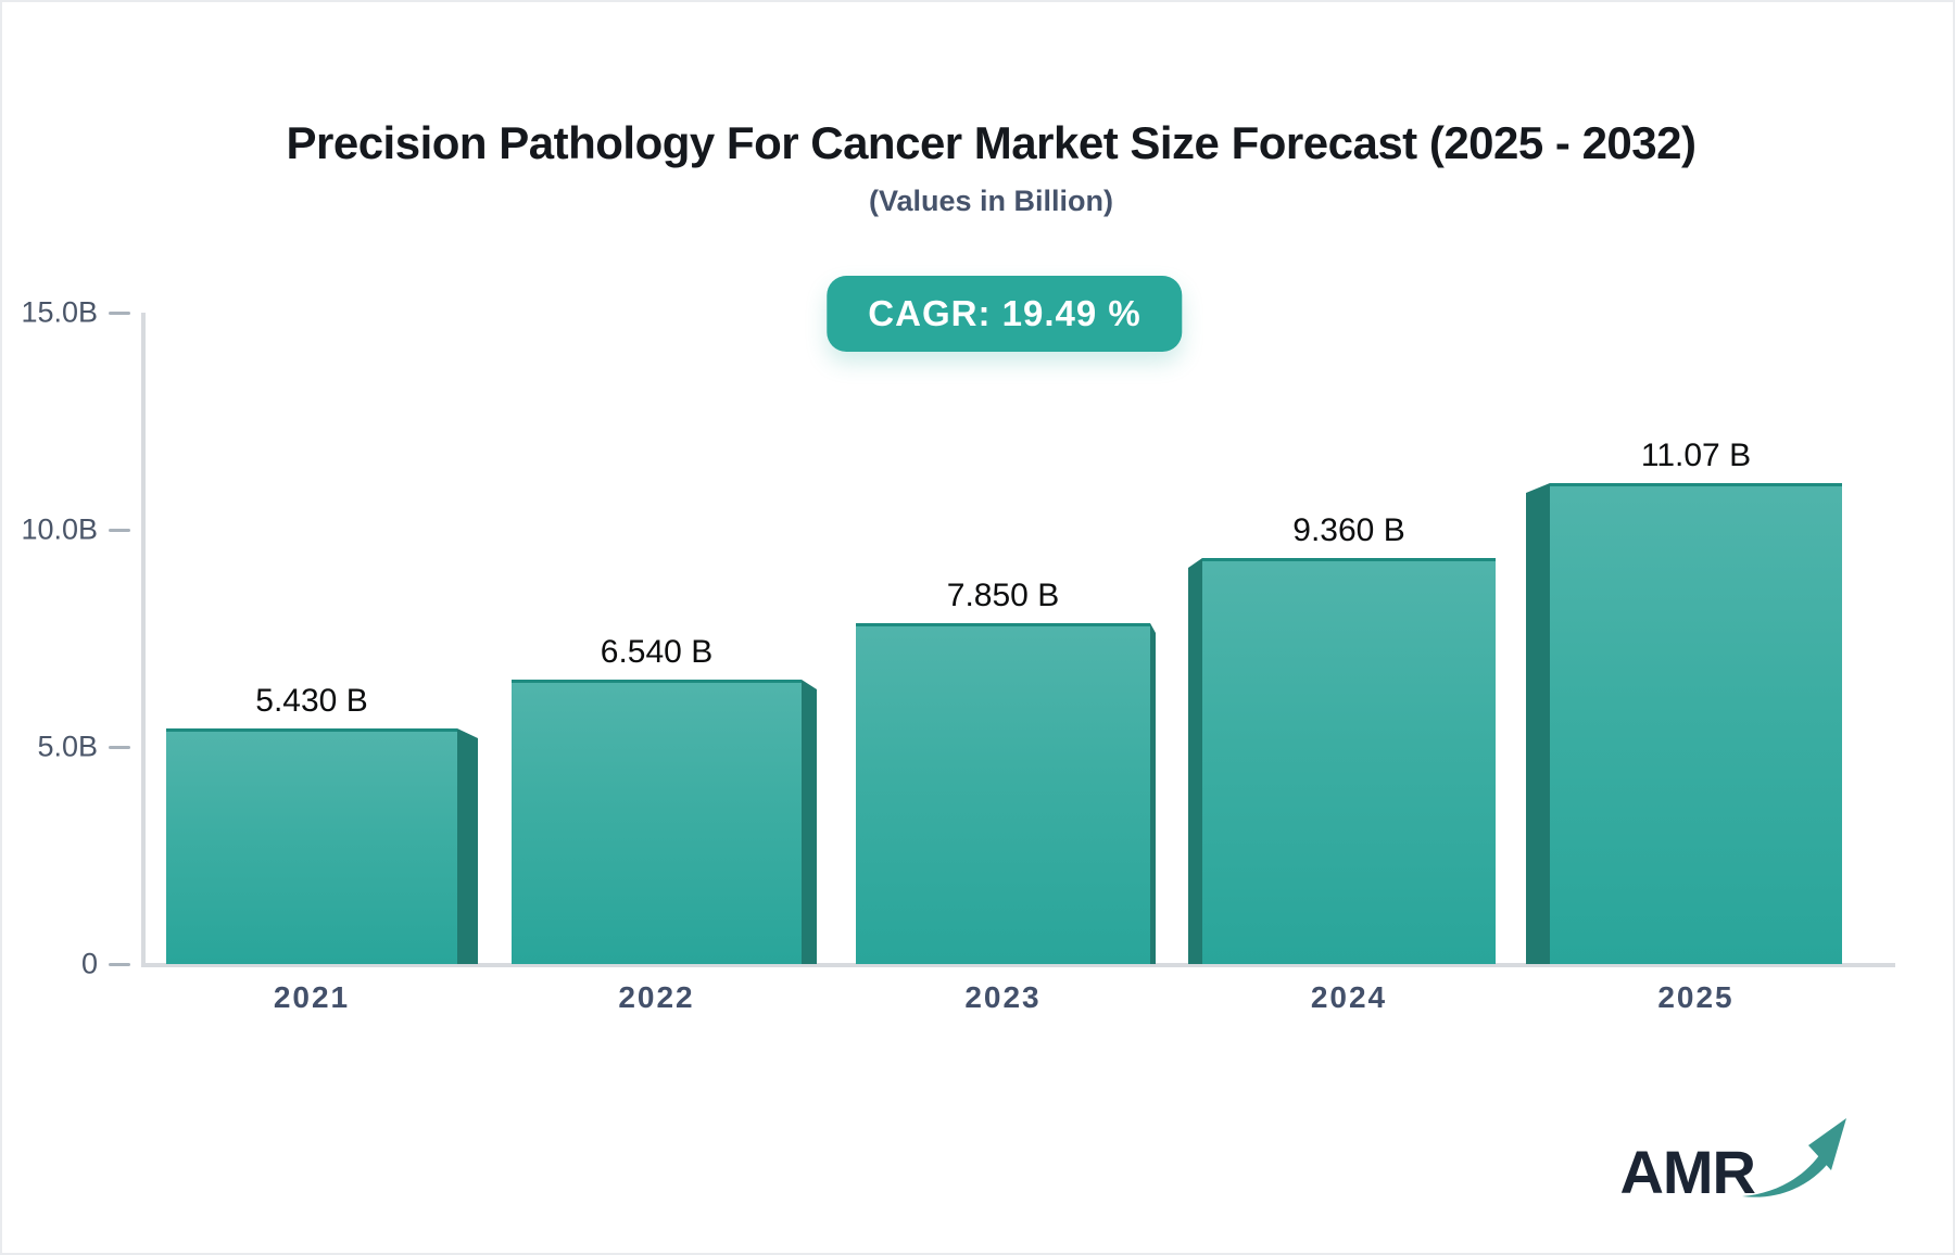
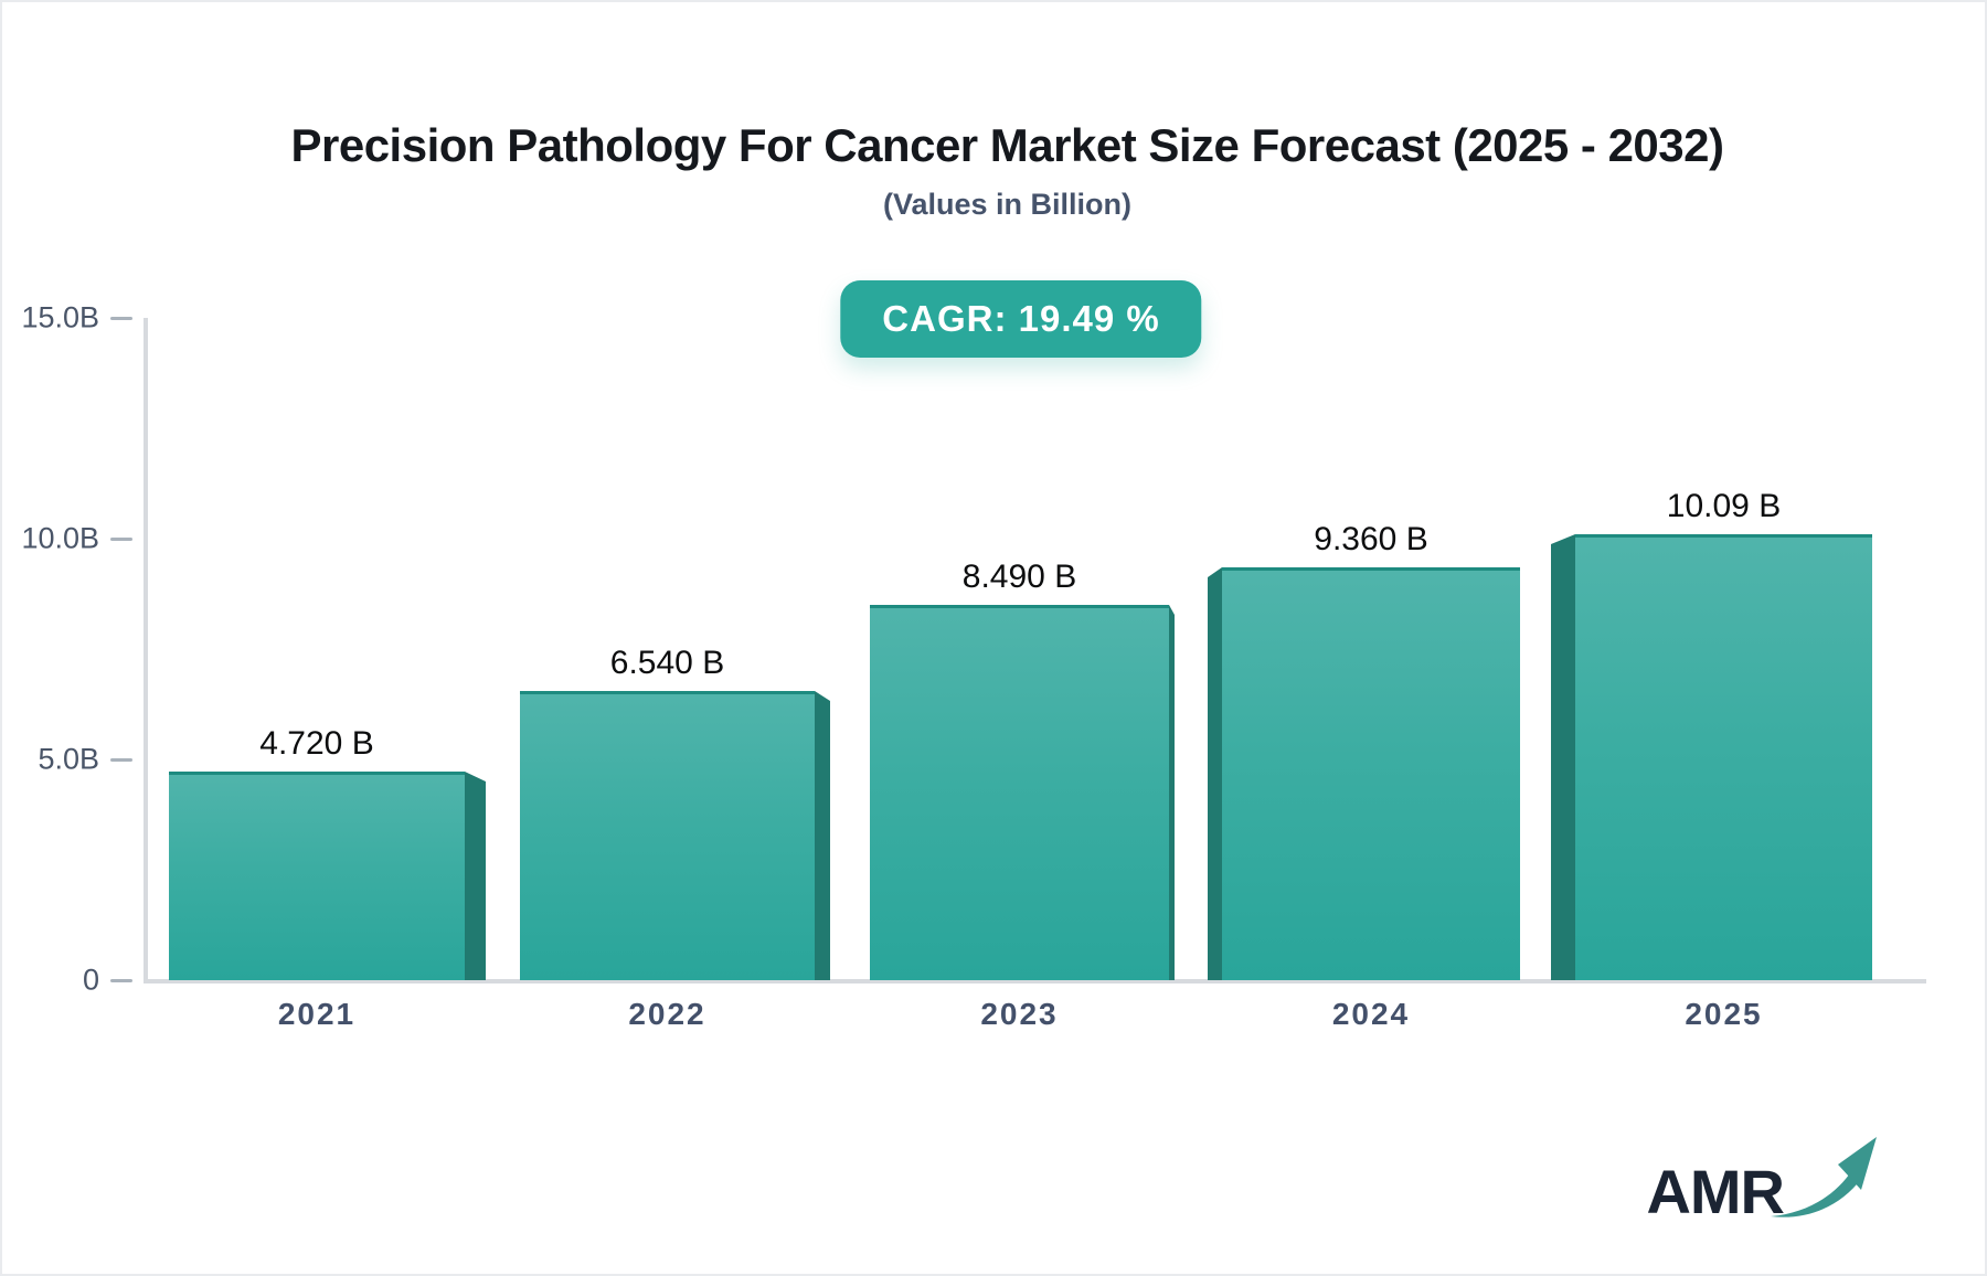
2021: 5.430 -> 4.720
2023: 7.850 -> 8.490
2025: 11.07 -> 10.09
